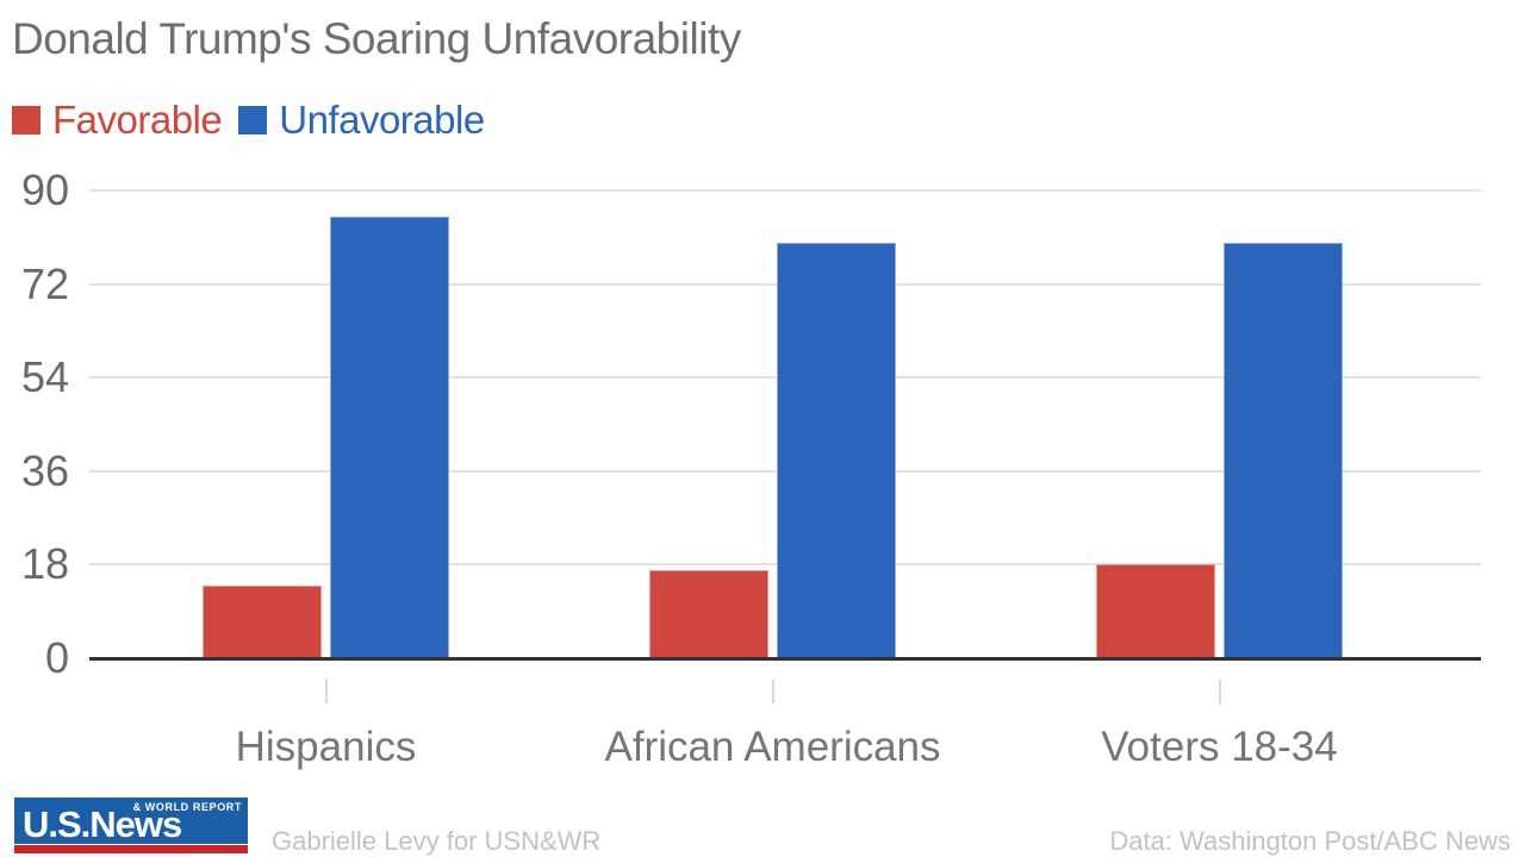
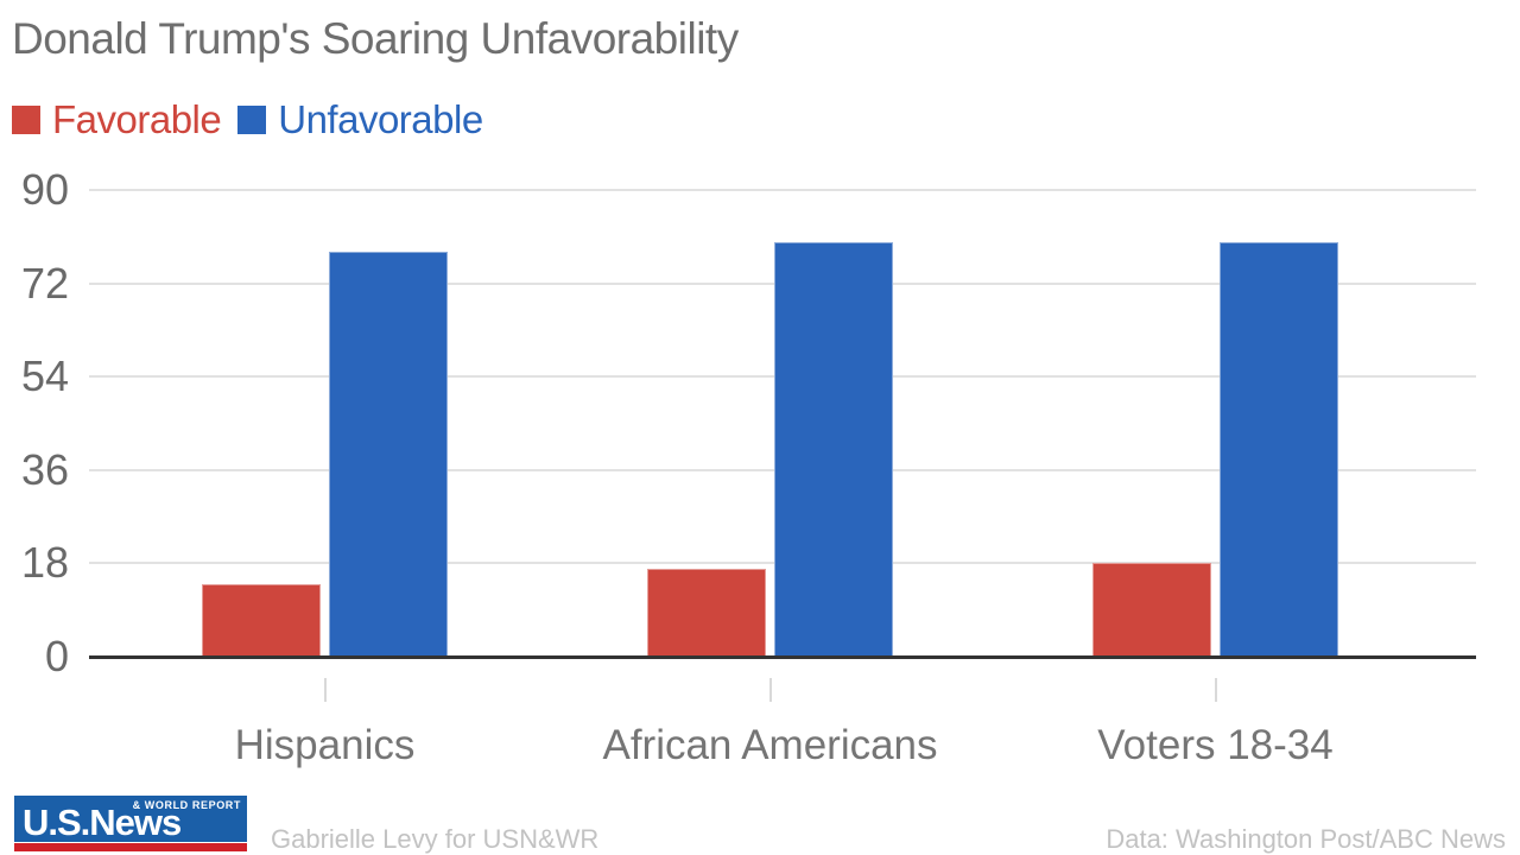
Unfavorable/Hispanics: 85 -> 78
